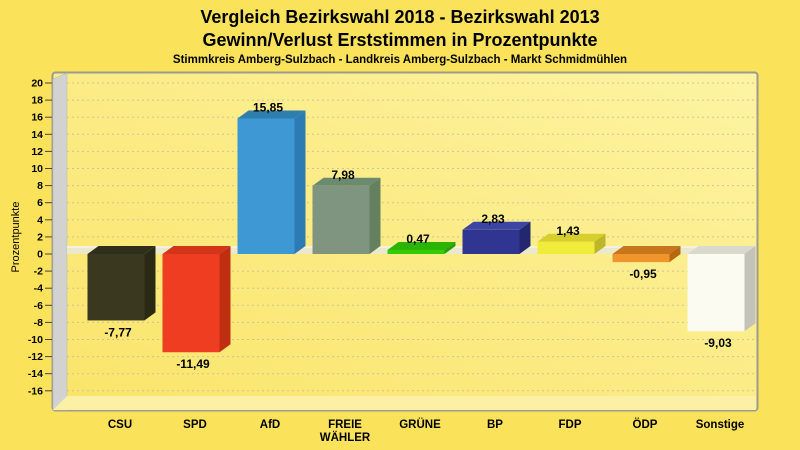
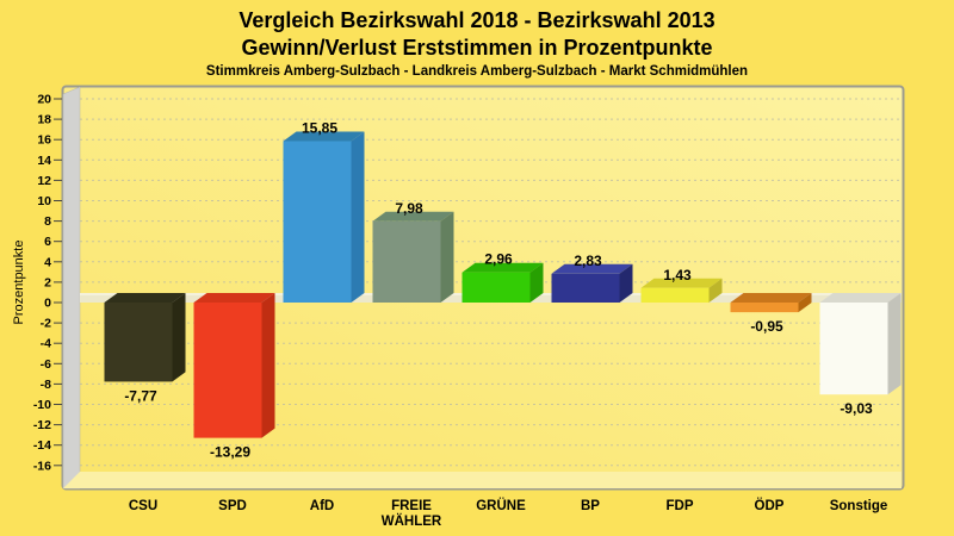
SPD: -11,49 -> -13,29
GRÜNE: 0,47 -> 2,96
